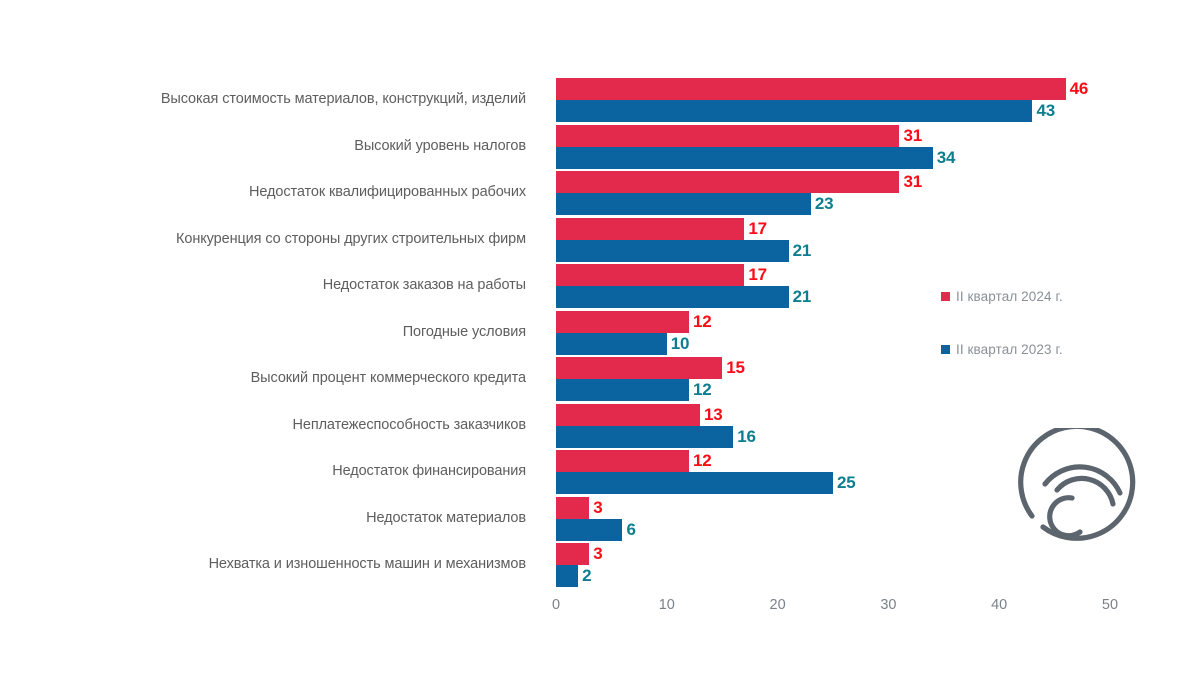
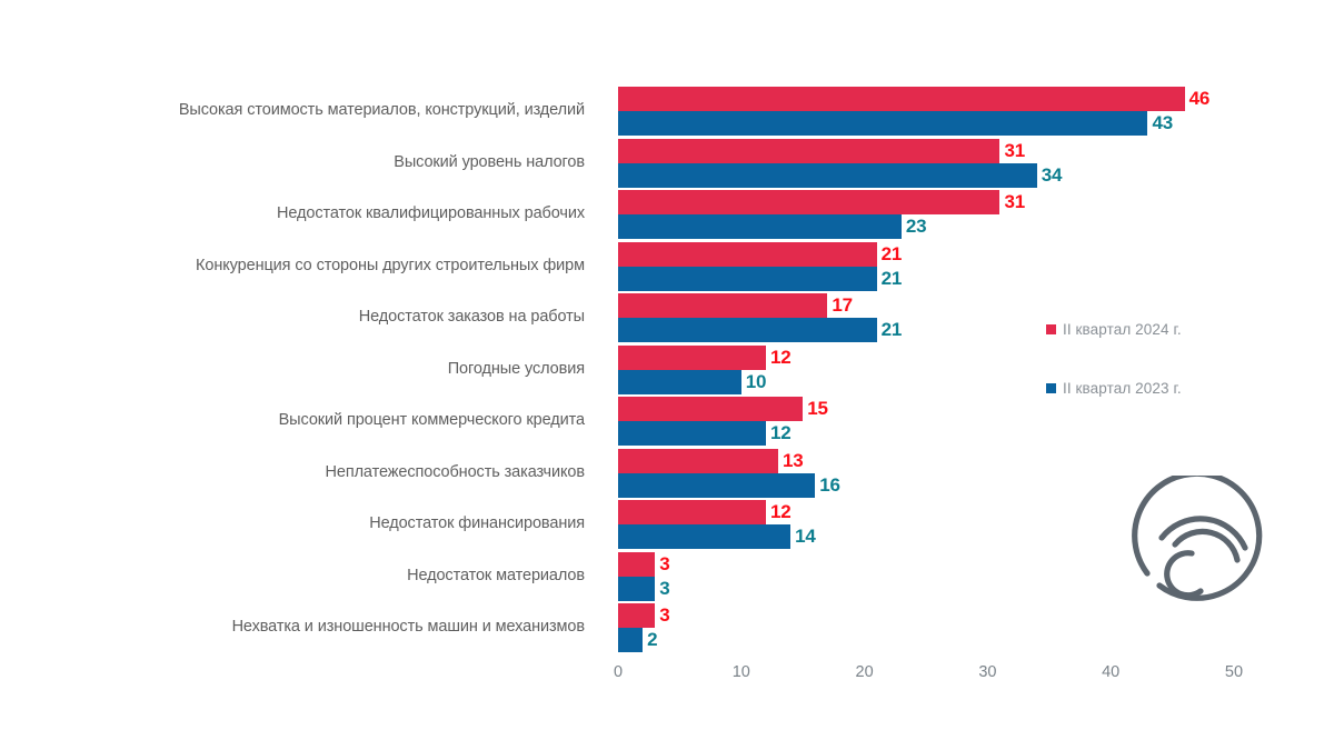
II квартал 2024 г./Конкуренция со стороны других строительных фирм: 17 -> 21
II квартал 2023 г./Недостаток финансирования: 25 -> 14
II квартал 2023 г./Недостаток материалов: 6 -> 3
